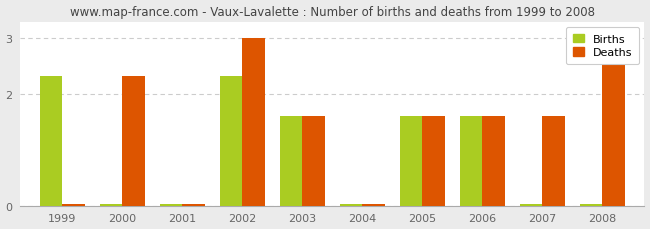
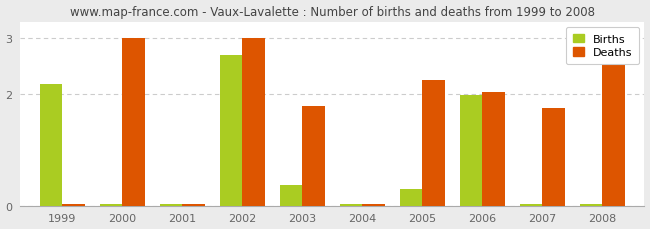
Births/1999: 2.33 -> 2.18
Deaths/2000: 2.33 -> 3.00
Births/2002: 2.33 -> 2.70
Births/2003: 1.60 -> 0.38
Deaths/2003: 1.60 -> 1.78
Births/2005: 1.60 -> 0.30
Deaths/2005: 1.60 -> 2.26
Births/2006: 1.60 -> 1.98
Deaths/2006: 1.60 -> 2.04
Deaths/2007: 1.60 -> 1.76
